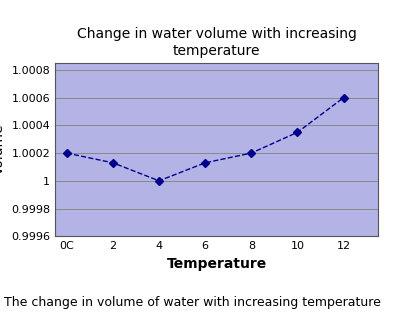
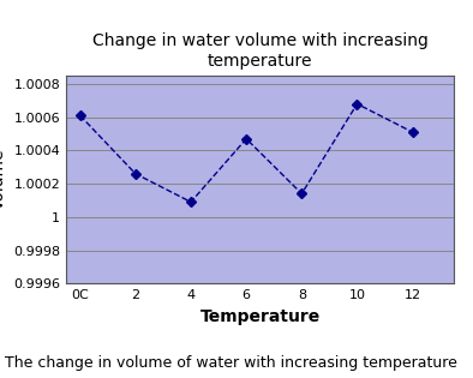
0C: 1.00020 -> 1.00061
2: 1.00013 -> 1.00026
4: 1.00000 -> 1.00009
6: 1.00013 -> 1.00047
8: 1.00020 -> 1.00014
10: 1.00035 -> 1.00068
12: 1.00060 -> 1.00051
